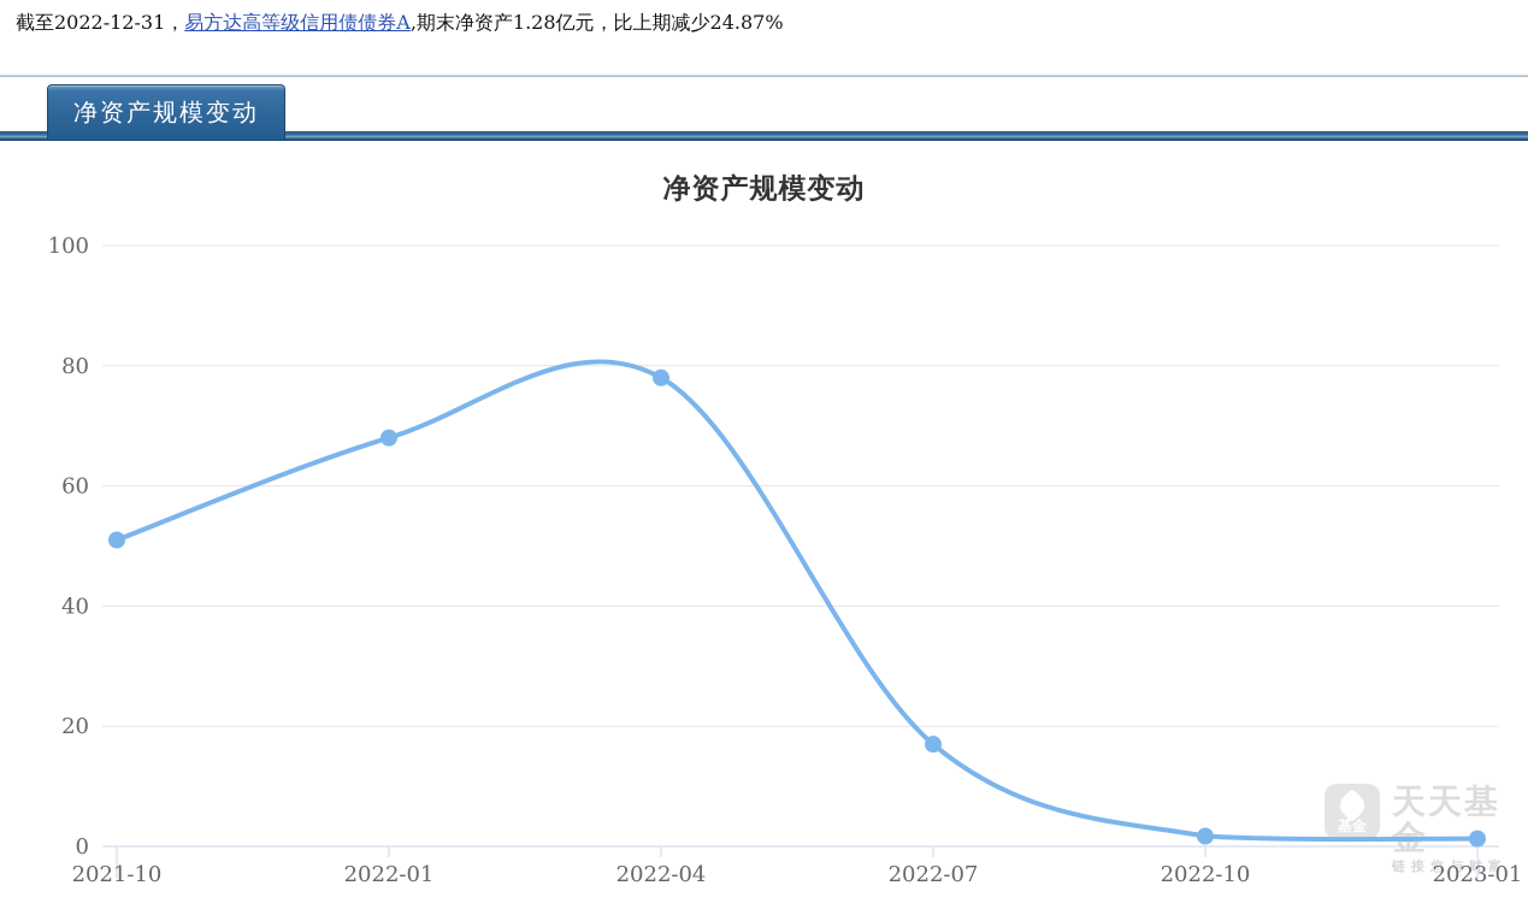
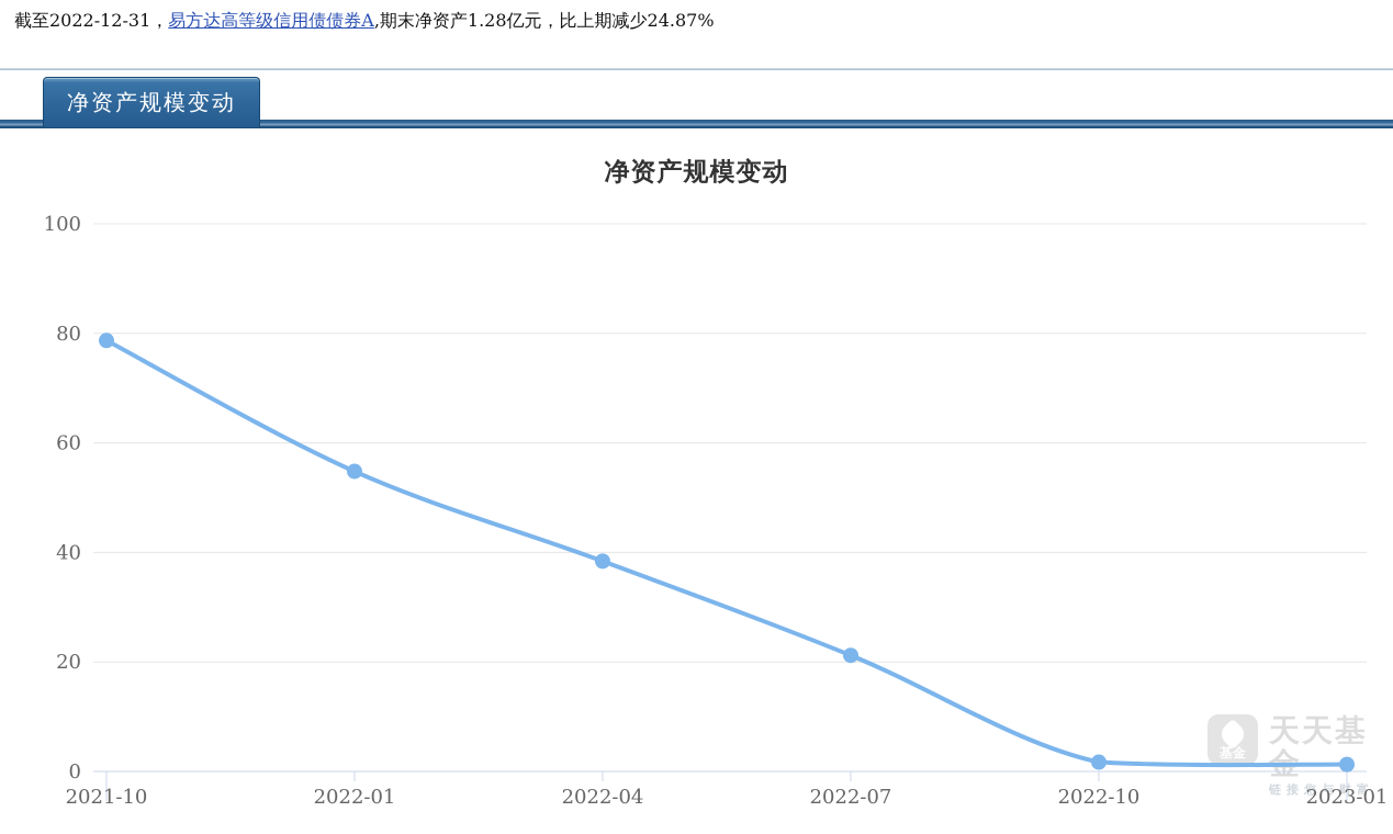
2021-10: 51 -> 79
2022-01: 68 -> 55
2022-04: 78 -> 38
2022-07: 17 -> 21
